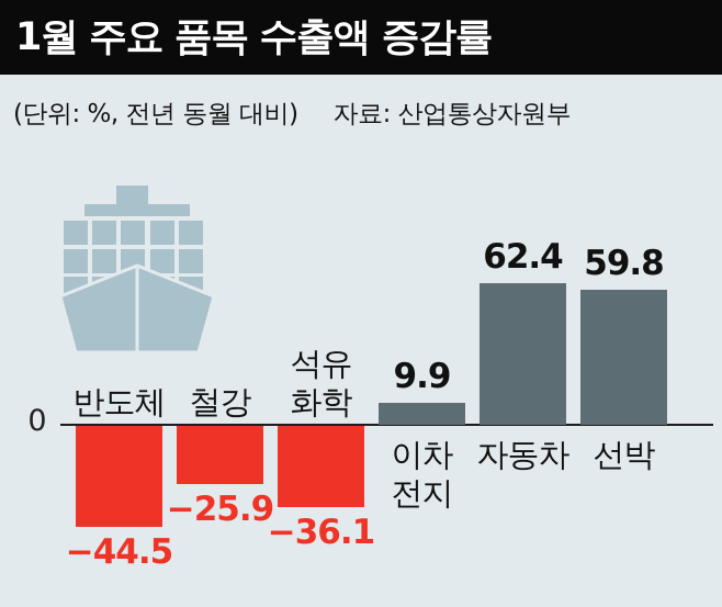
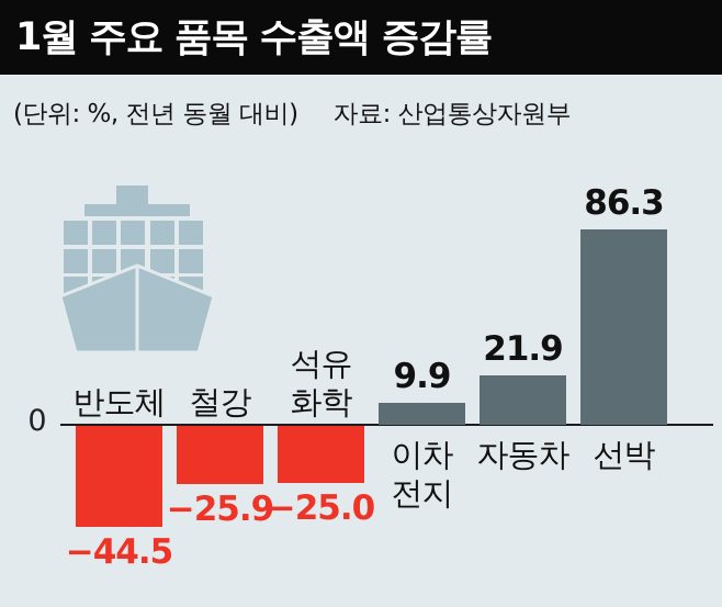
석유화학: −36.1 -> −25.0
자동차: 62.4 -> 21.9
선박: 59.8 -> 86.3
